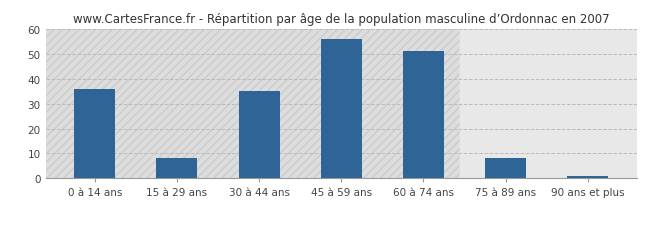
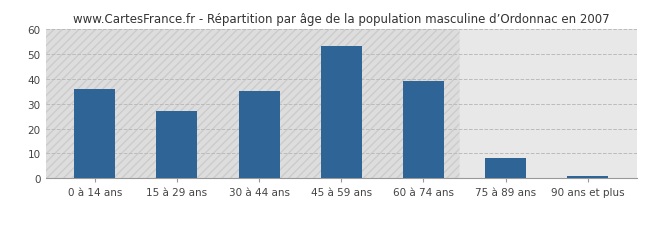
15 à 29 ans: 8 -> 27
45 à 59 ans: 56 -> 53
60 à 74 ans: 51 -> 39
